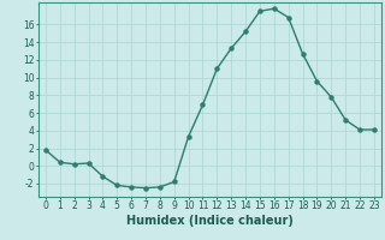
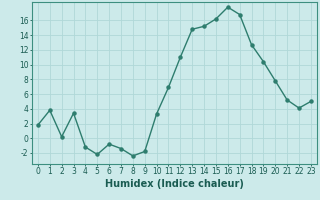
1: 0.4 -> 3.8
3: 0.3 -> 3.4
6: -2.4 -> -0.8
7: -2.5 -> -1.4
13: 13.3 -> 14.8
15: 17.5 -> 16.2
19: 9.6 -> 10.4
23: 4.1 -> 5.0
